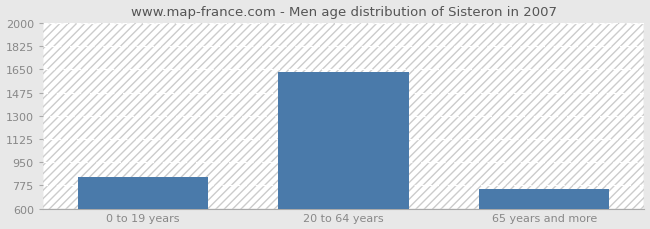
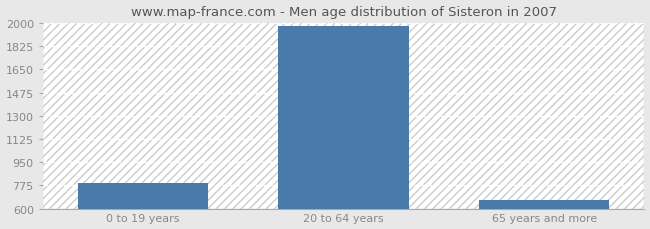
0 to 19 years: 840 -> 790
20 to 64 years: 1630 -> 1980
65 years and more: 750 -> 660
